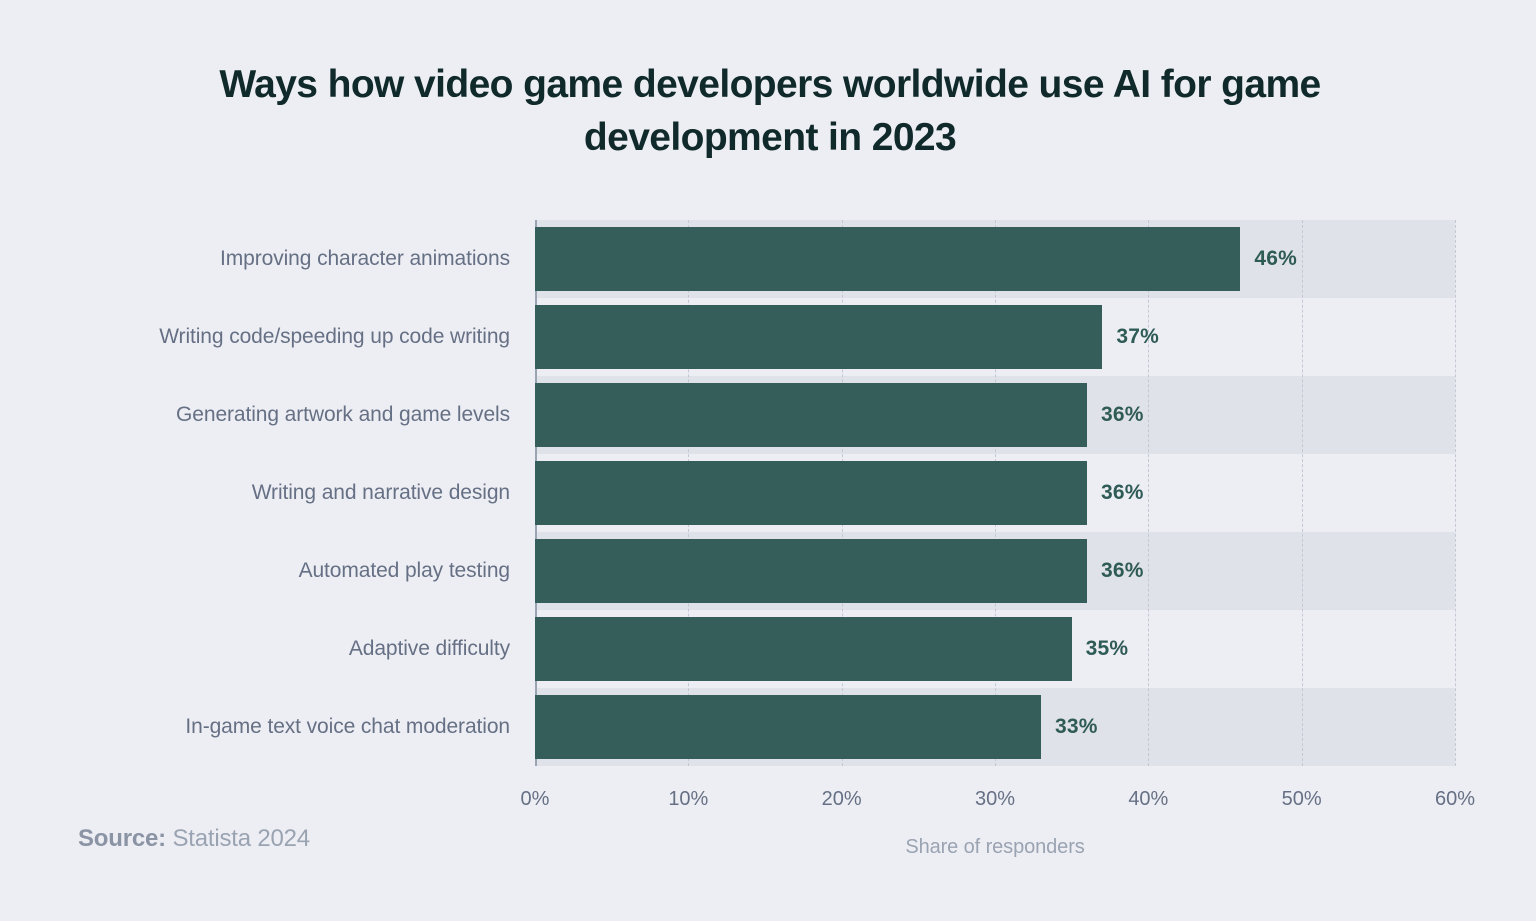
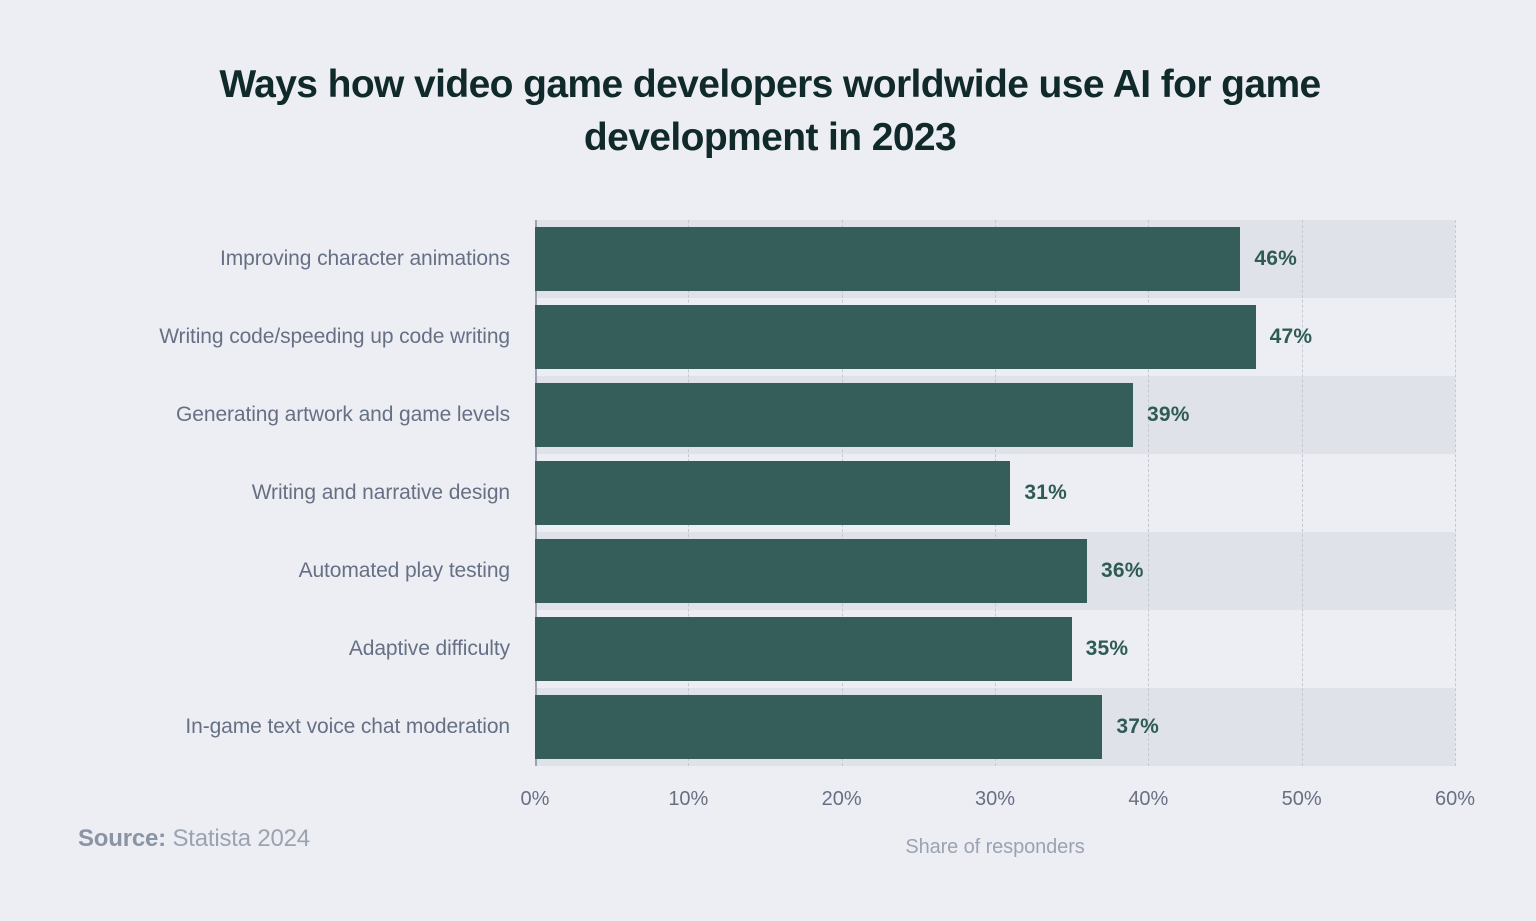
Writing code/speeding up code writing: 37% -> 47%
Generating artwork and game levels: 36% -> 39%
Writing and narrative design: 36% -> 31%
In-game text voice chat moderation: 33% -> 37%
